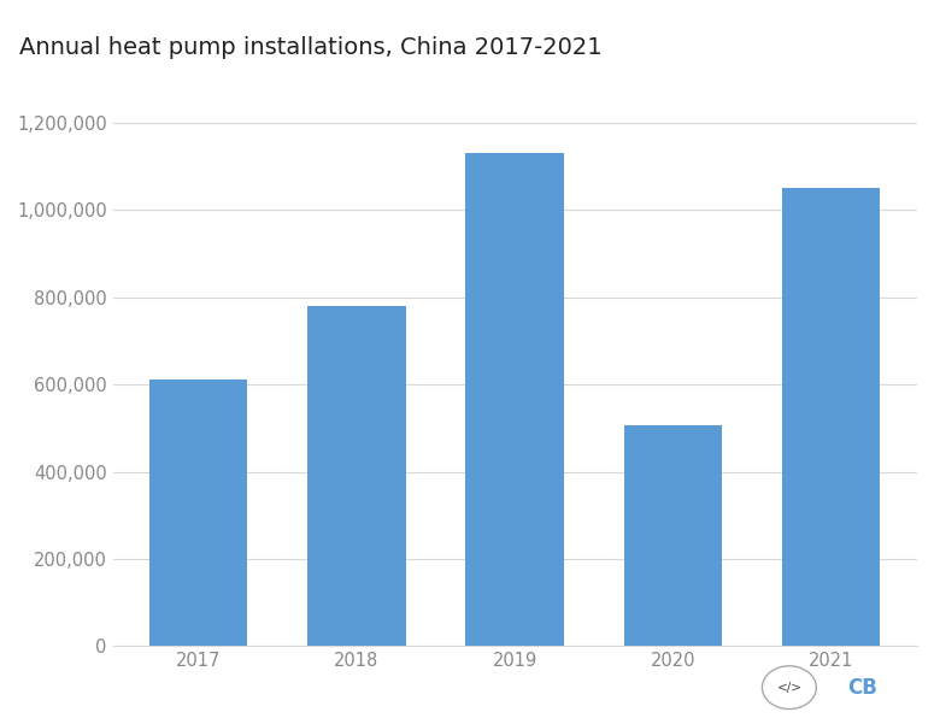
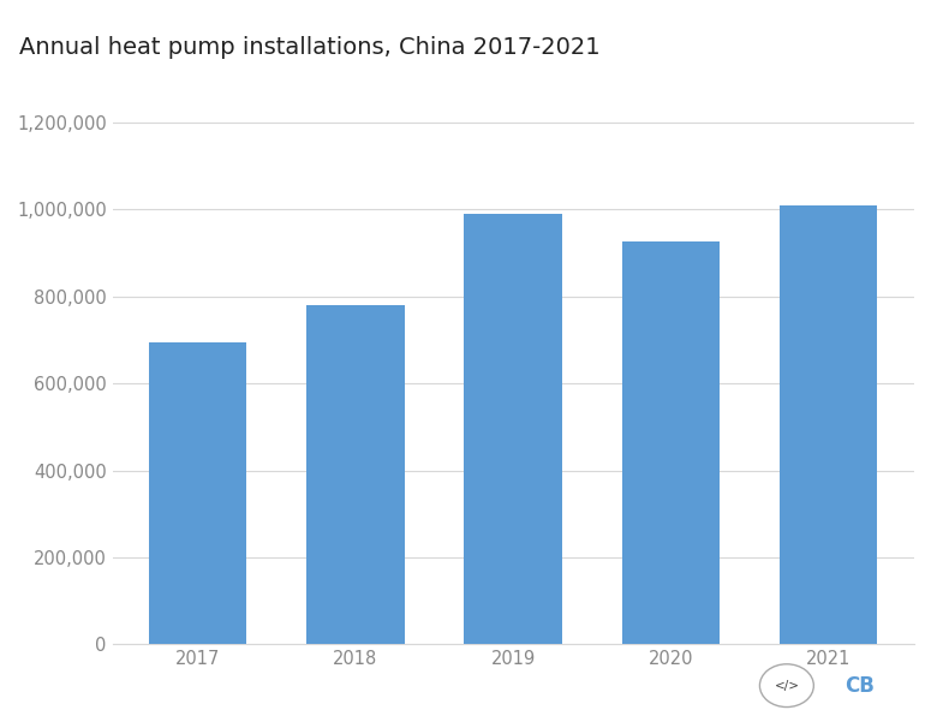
2017: 610,000 -> 695,000
2019: 1,130,000 -> 990,000
2020: 505,000 -> 925,000
2021: 1,050,000 -> 1,010,000
